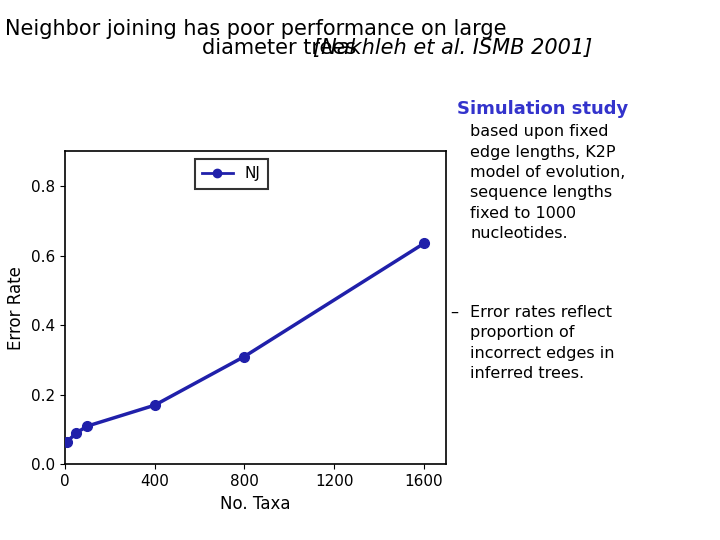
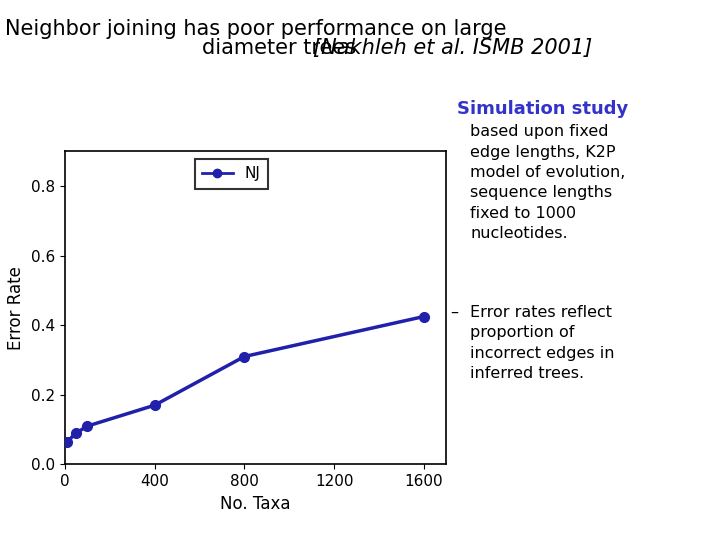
1600: 0.635 -> 0.425
